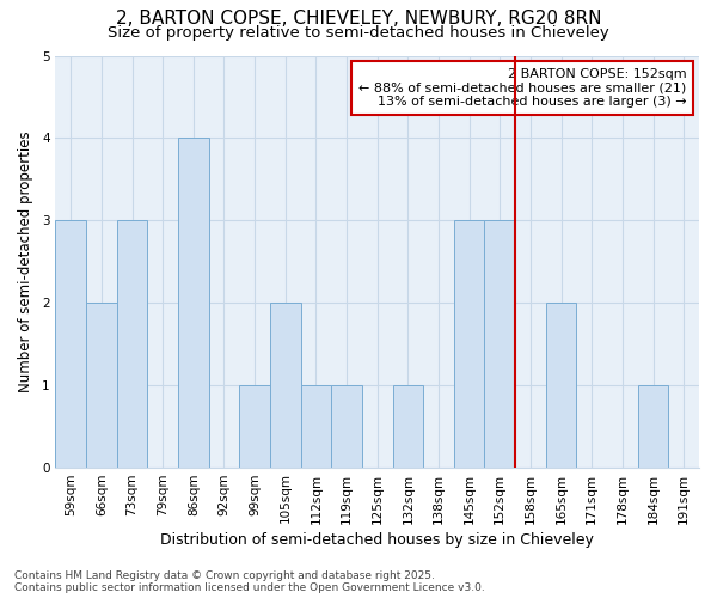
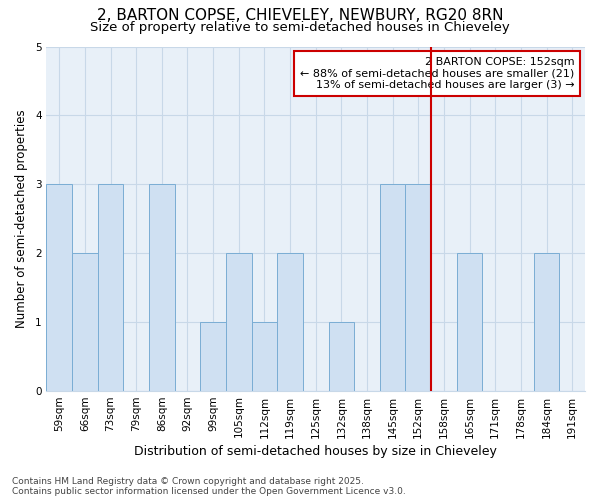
86sqm: 4 -> 3
119sqm: 1 -> 2
184sqm: 1 -> 2
